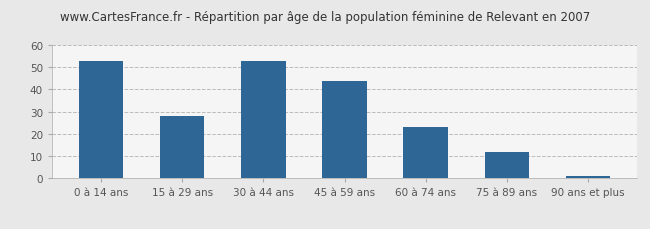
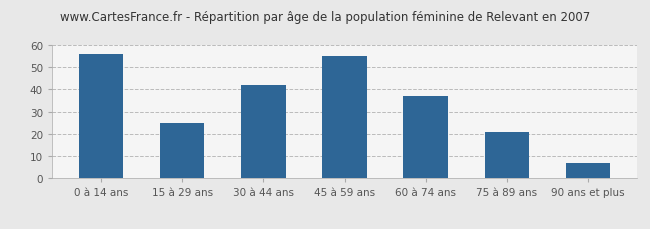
0 à 14 ans: 53 -> 56
15 à 29 ans: 28 -> 25
30 à 44 ans: 53 -> 42
45 à 59 ans: 44 -> 55
60 à 74 ans: 23 -> 37
75 à 89 ans: 12 -> 21
90 ans et plus: 1 -> 7
